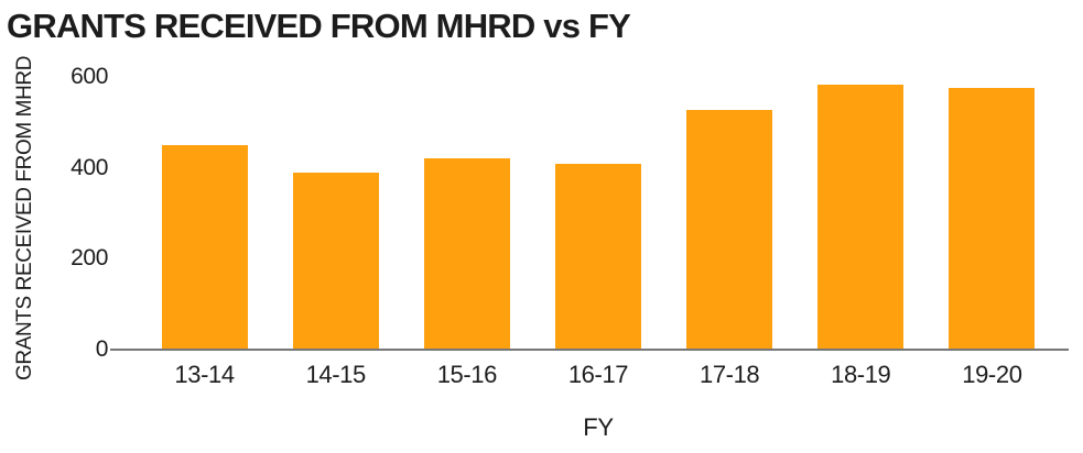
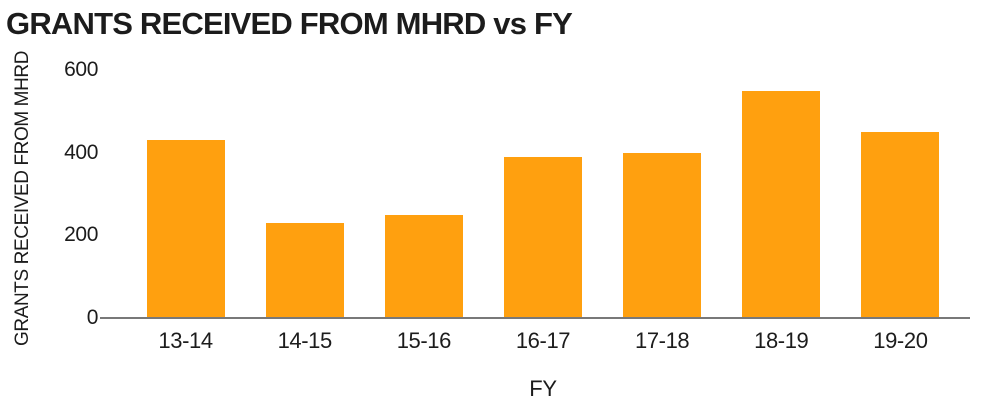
13-14: 450 -> 430
14-15: 390 -> 230
15-16: 420 -> 250
16-17: 410 -> 390
17-18: 530 -> 400
18-19: 580 -> 550
19-20: 580 -> 450
